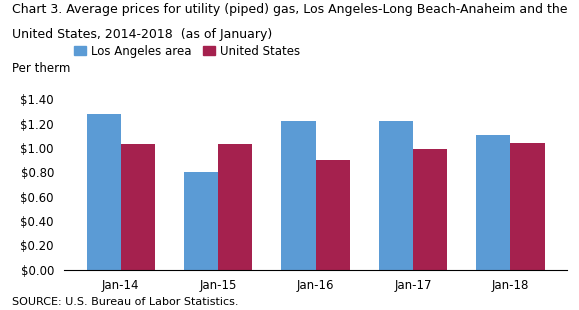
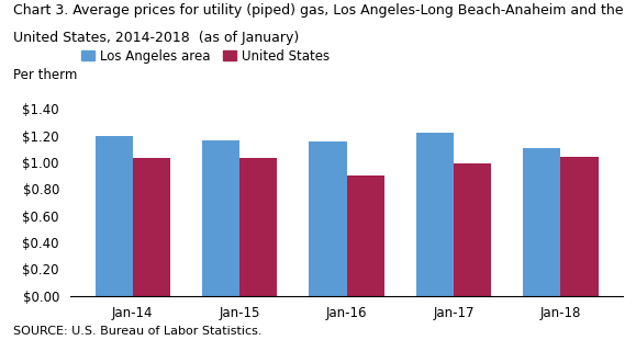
Los Angeles area/Jan-14: $1.28 -> $1.20
Los Angeles area/Jan-15: $0.80 -> $1.17
Los Angeles area/Jan-16: $1.22 -> $1.15
